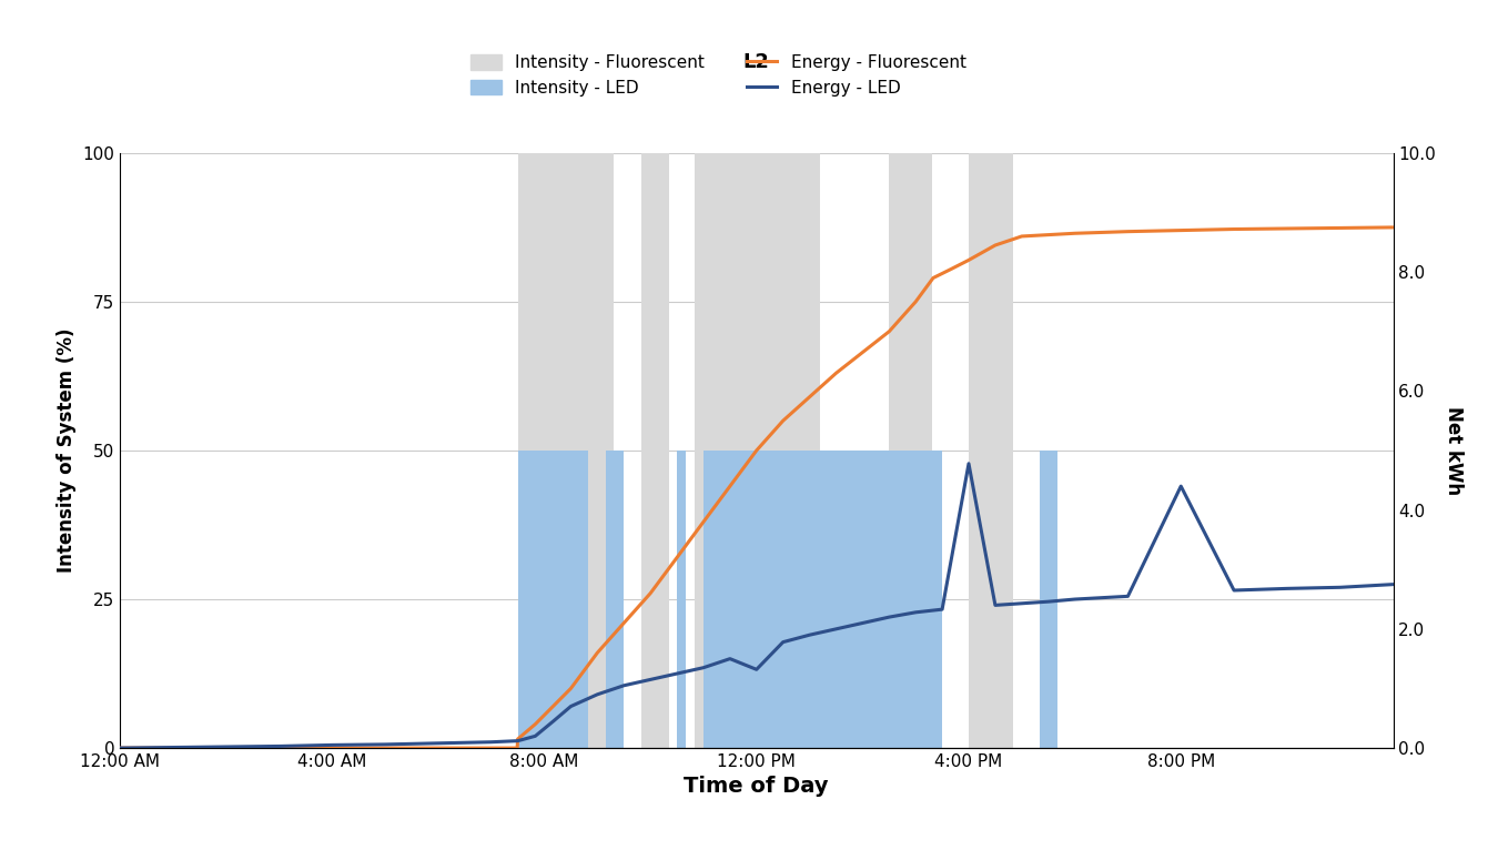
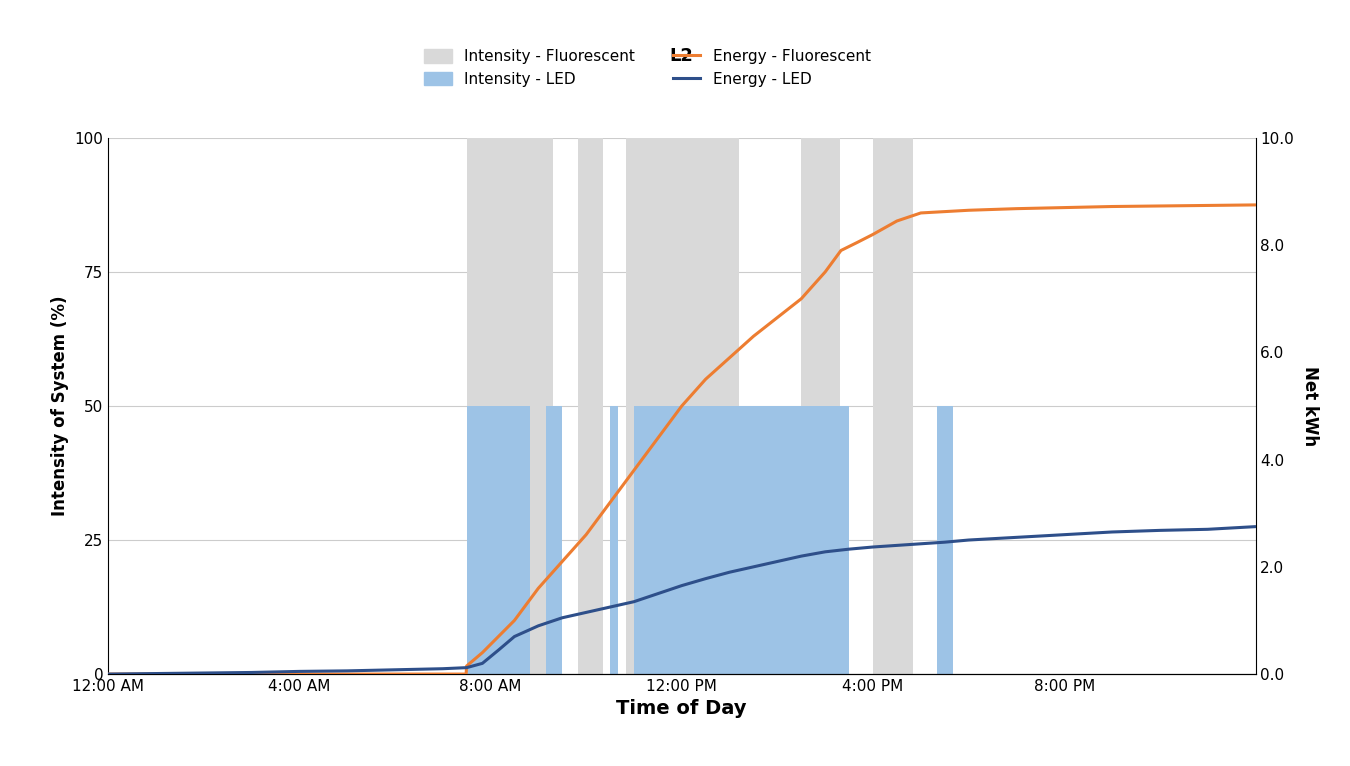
Energy - LED/12:00 PM: 1.32 -> 1.65
Energy - LED/4:00 PM: 4.78 -> 2.37
Energy - LED/8:00 PM: 4.40 -> 2.60
